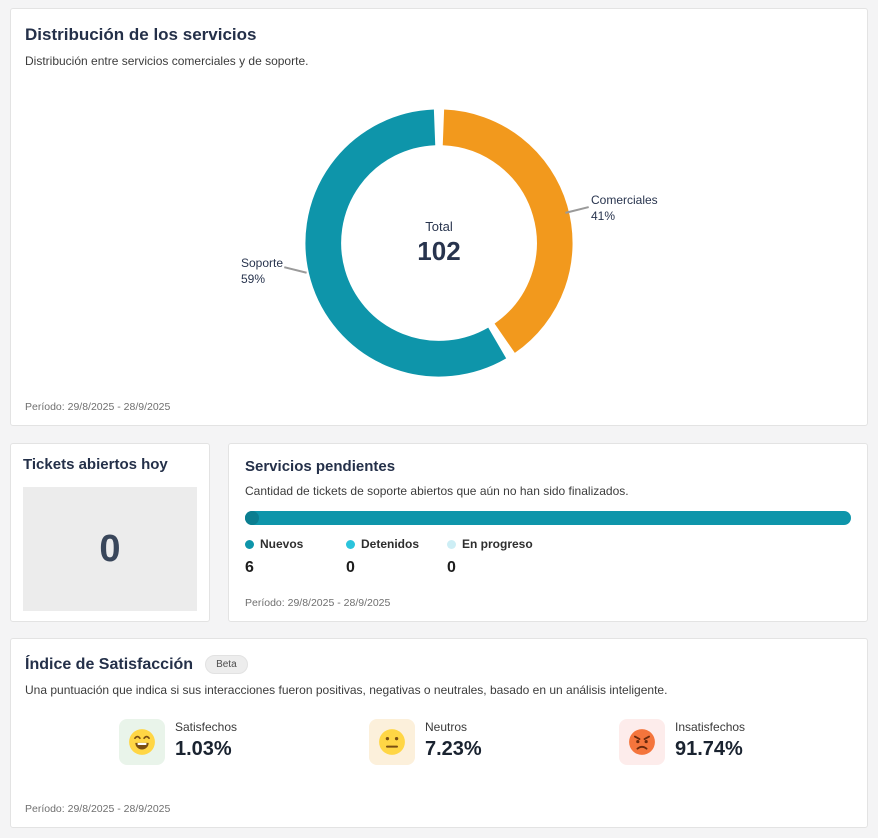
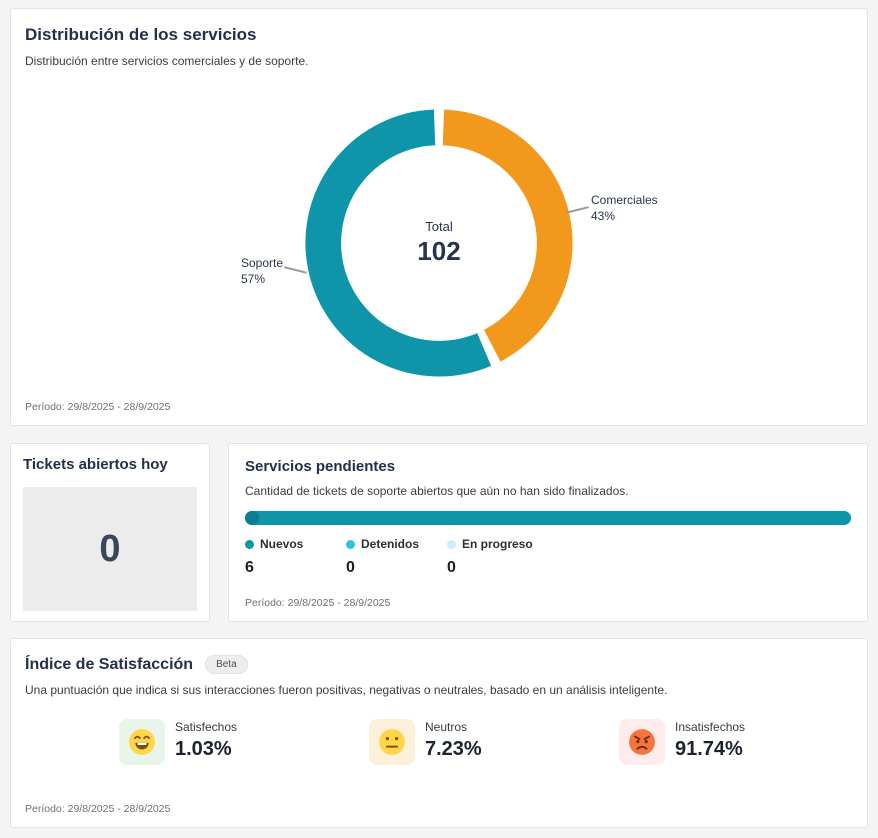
Distribución de los servicios/Comerciales: 41% -> 43%
Distribución de los servicios/Soporte: 59% -> 57%
